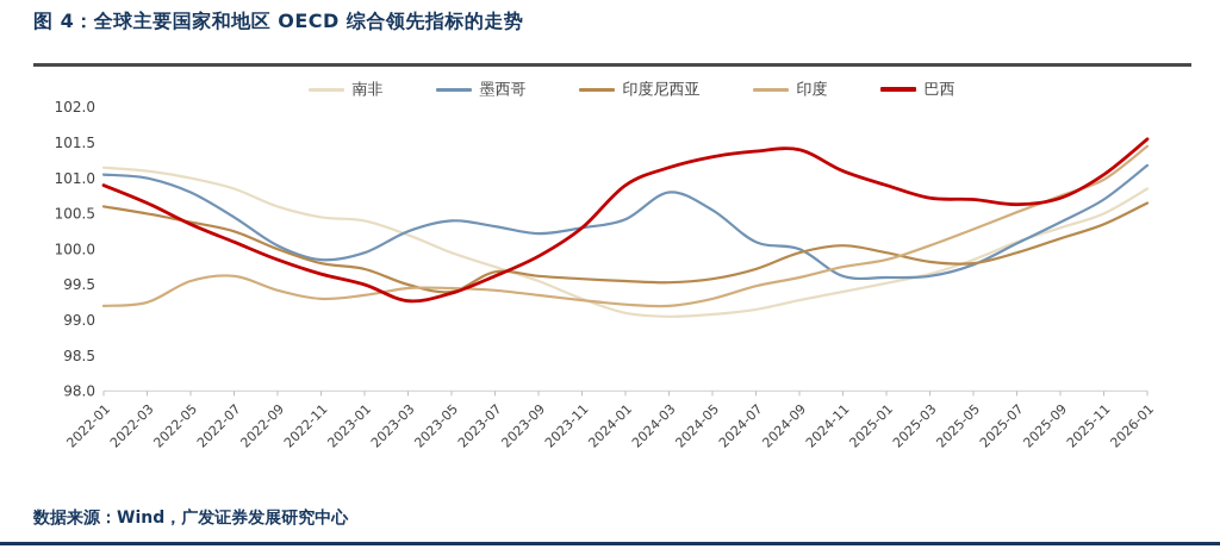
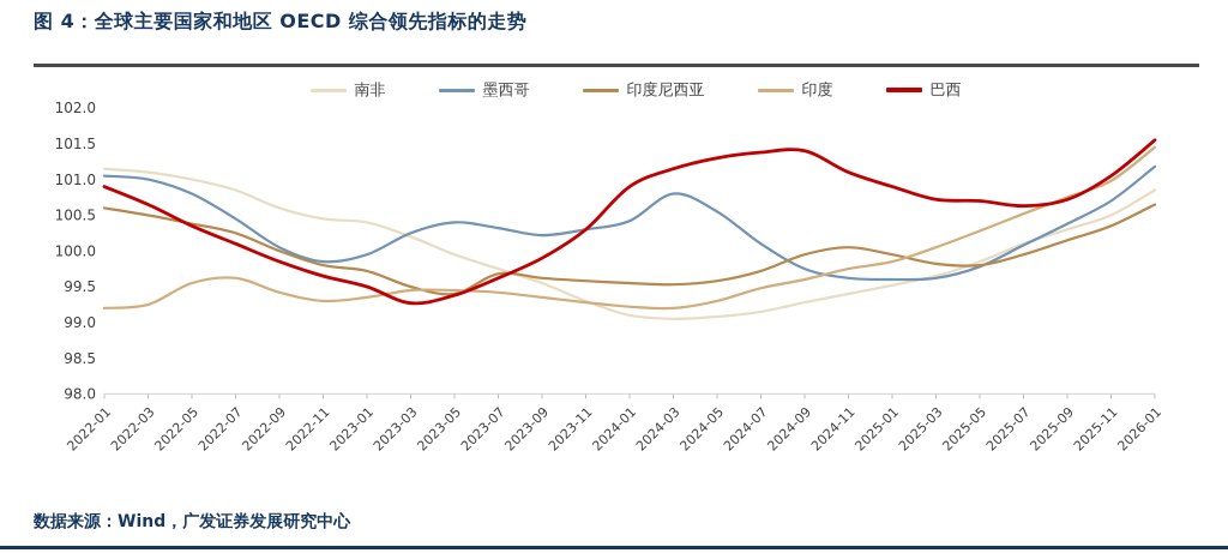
墨西哥/2024-09: 100.0 -> 99.8
